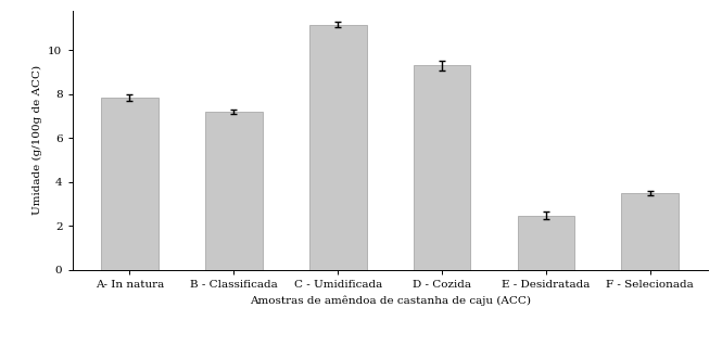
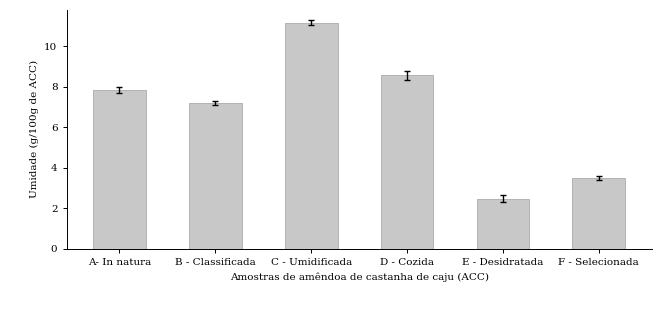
D - Cozida: 9.30 -> 8.55
